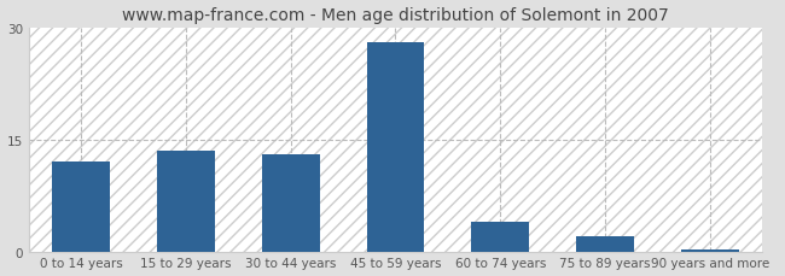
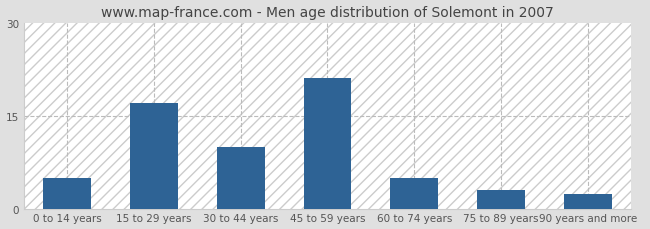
0 to 14 years: 12.0 -> 5.0
15 to 29 years: 13.5 -> 17.0
30 to 44 years: 13.0 -> 10.0
45 to 59 years: 28.0 -> 21.0
60 to 74 years: 4.0 -> 5.0
75 to 89 years: 2.0 -> 3.0
90 years and more: 0.2 -> 2.4
